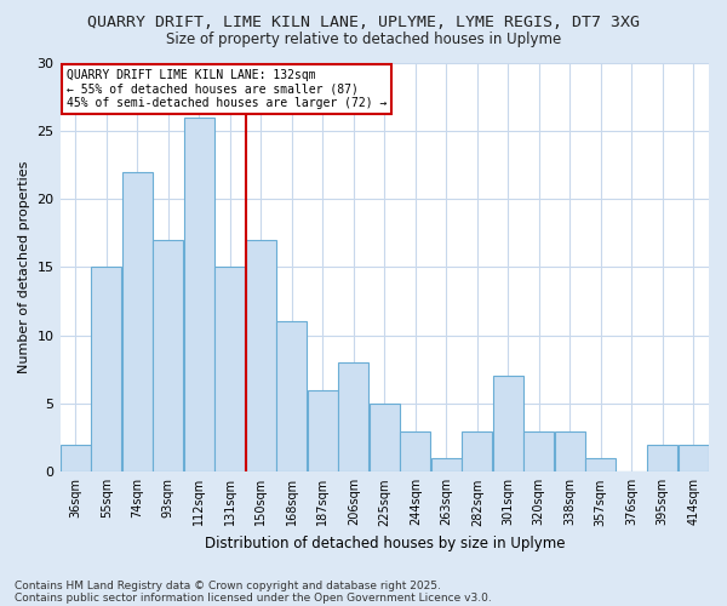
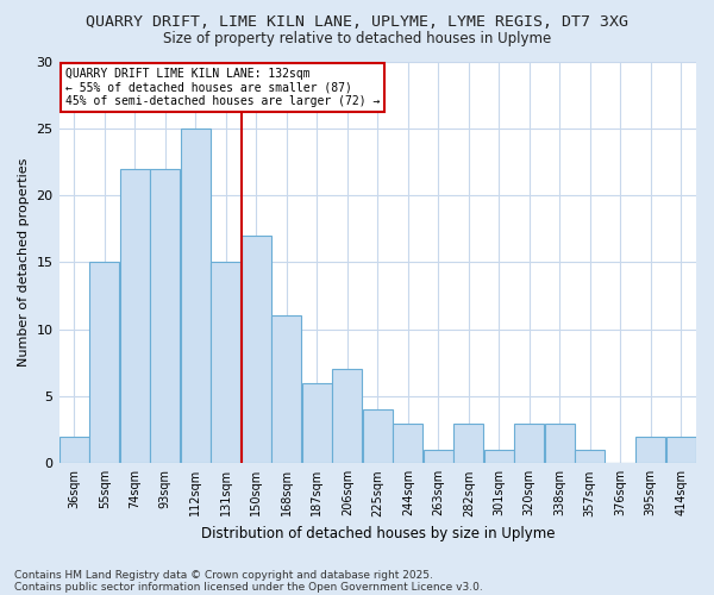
93sqm: 17 -> 22
112sqm: 26 -> 25
206sqm: 8 -> 7
225sqm: 5 -> 4
301sqm: 7 -> 1
